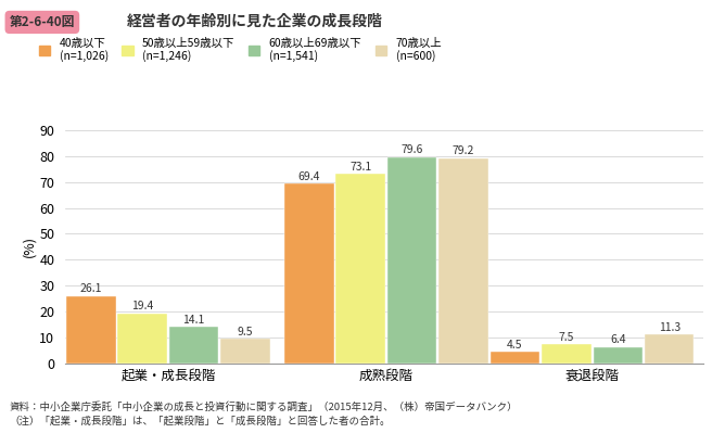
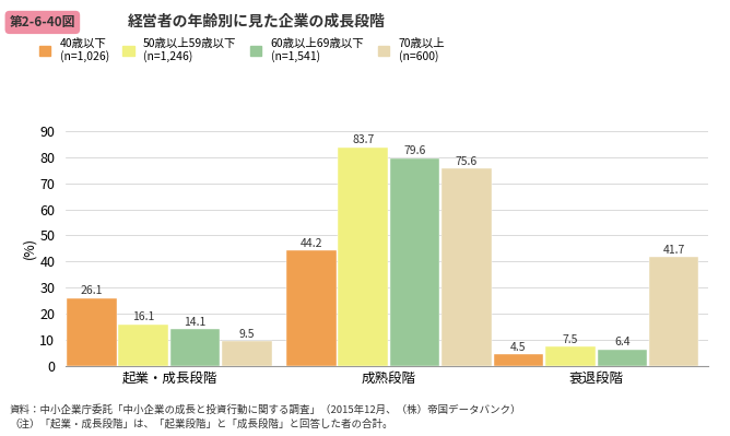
50歳以上59歳以下 (n=1,246)/起業・成長段階: 19.4 -> 16.1
40歳以下 (n=1,026)/成熟段階: 69.4 -> 44.2
50歳以上59歳以下 (n=1,246)/成熟段階: 73.1 -> 83.7
70歳以上 (n=600)/成熟段階: 79.2 -> 75.6
70歳以上 (n=600)/衰退段階: 11.3 -> 41.7
